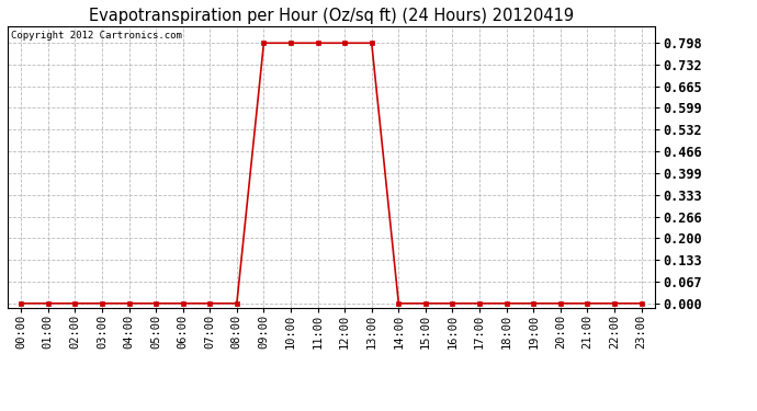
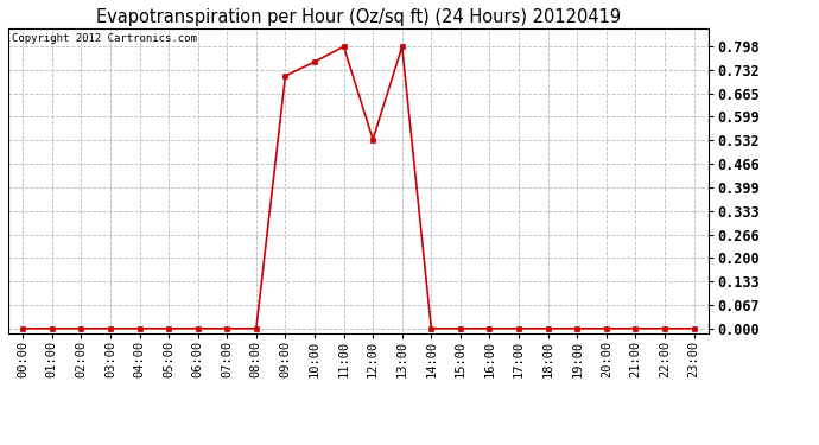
09:00: 0.798 -> 0.715
10:00: 0.798 -> 0.755
12:00: 0.798 -> 0.535
